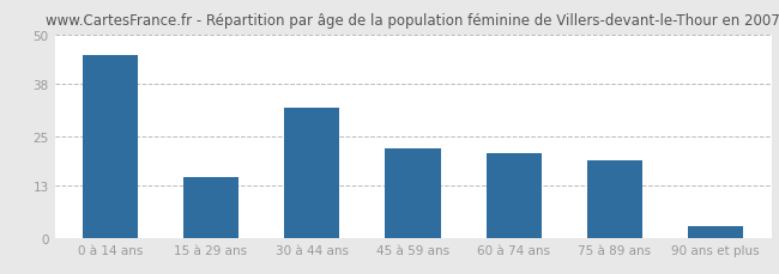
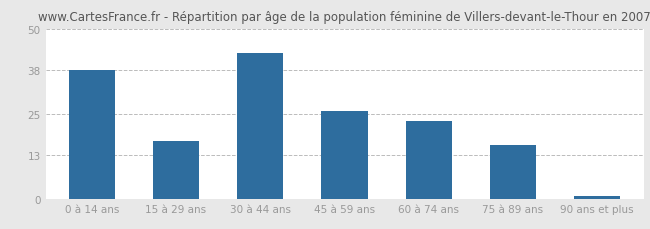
0 à 14 ans: 45 -> 38
15 à 29 ans: 15 -> 17
30 à 44 ans: 32 -> 43
45 à 59 ans: 22 -> 26
60 à 74 ans: 21 -> 23
75 à 89 ans: 19 -> 16
90 ans et plus: 3 -> 1
